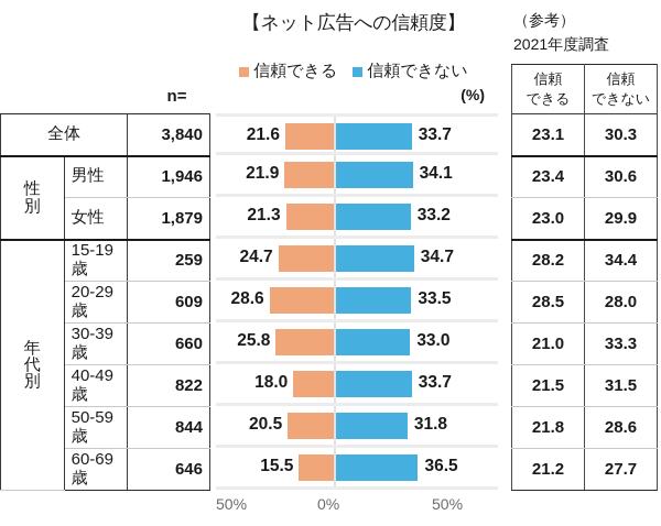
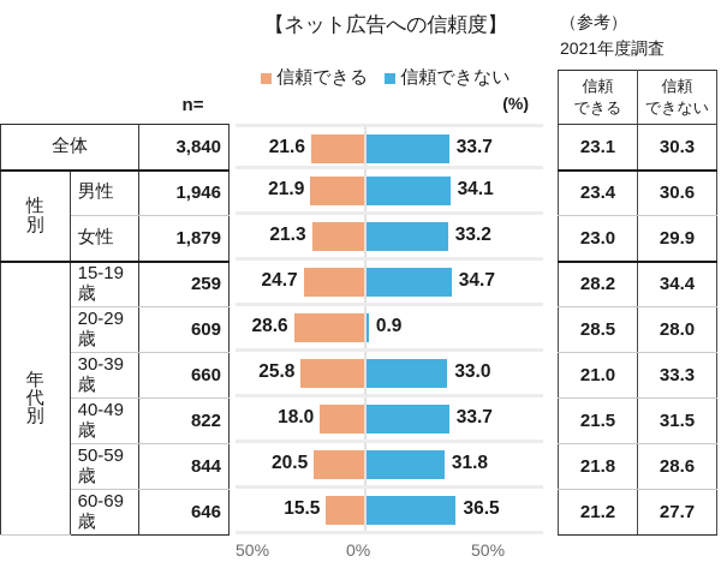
信頼できない/20-29歳: 33.5 -> 0.9
